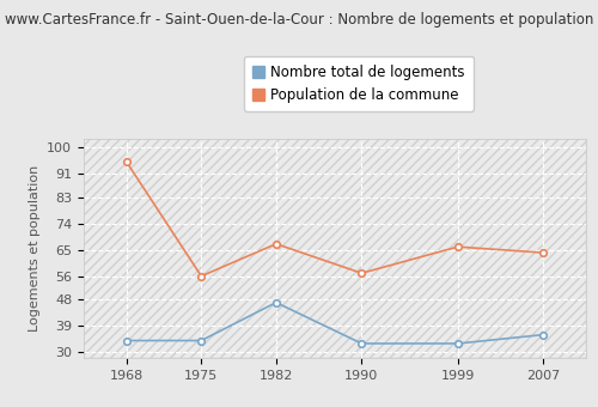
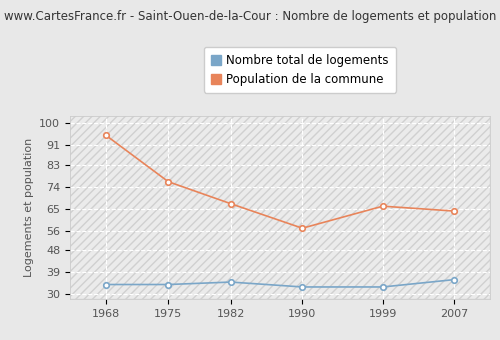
Population de la commune/1975: 56 -> 76
Nombre total de logements/1982: 47 -> 35
